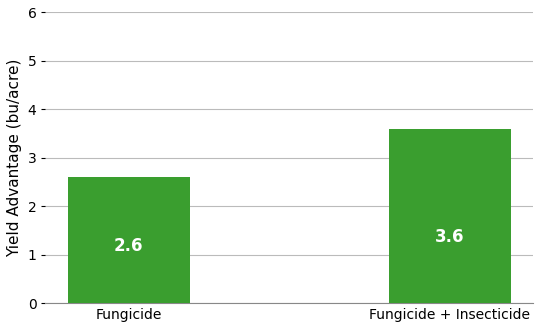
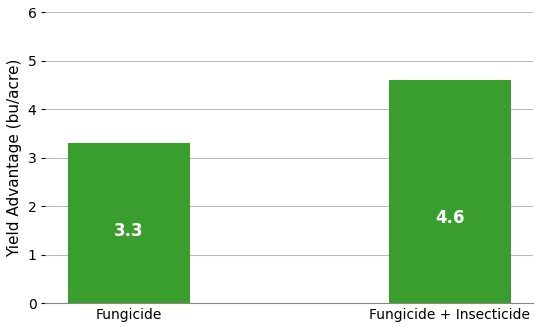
Fungicide: 2.6 -> 3.3
Fungicide + Insecticide: 3.6 -> 4.6
